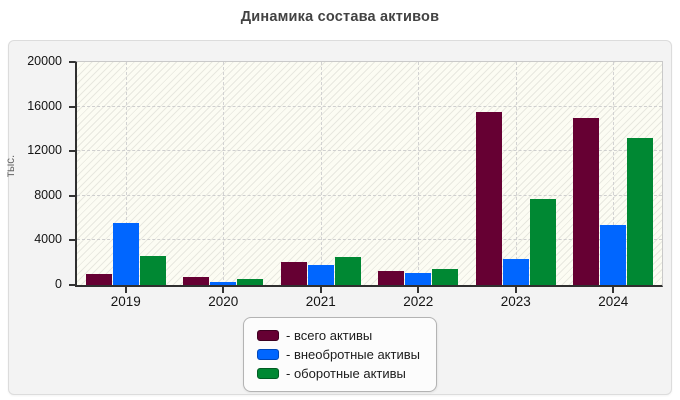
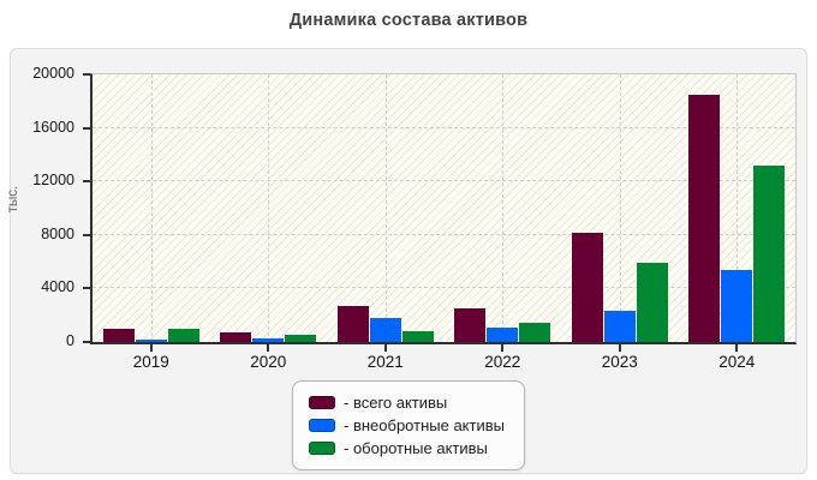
- внеобротные активы/2019: 5600 -> 200
- оборотные активы/2019: 2600 -> 1000
- всего активы/2021: 2100 -> 2700
- оборотные активы/2021: 2500 -> 800
- всего активы/2022: 1300 -> 2500
- всего активы/2023: 15500 -> 8200
- оборотные активы/2023: 7700 -> 5900
- всего активы/2024: 15000 -> 18500
